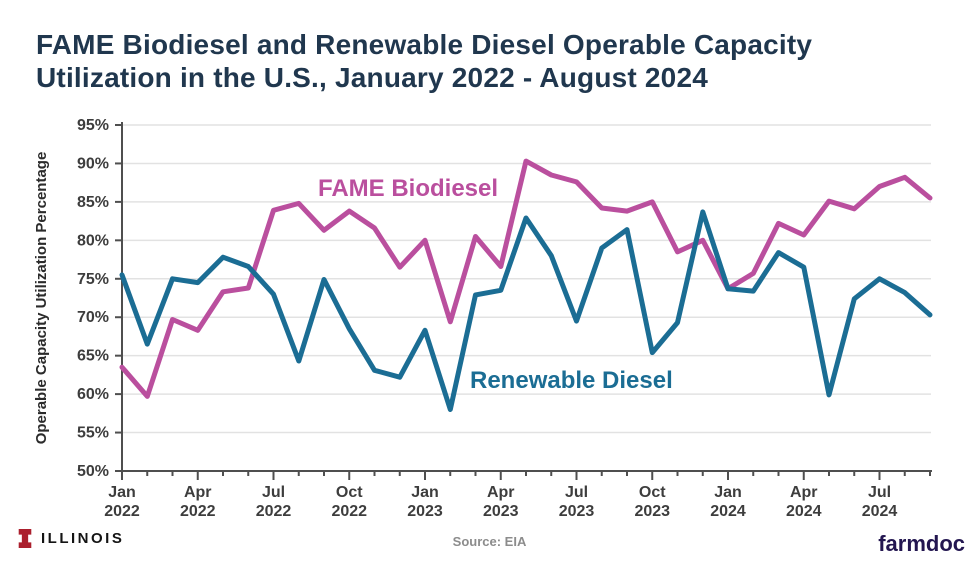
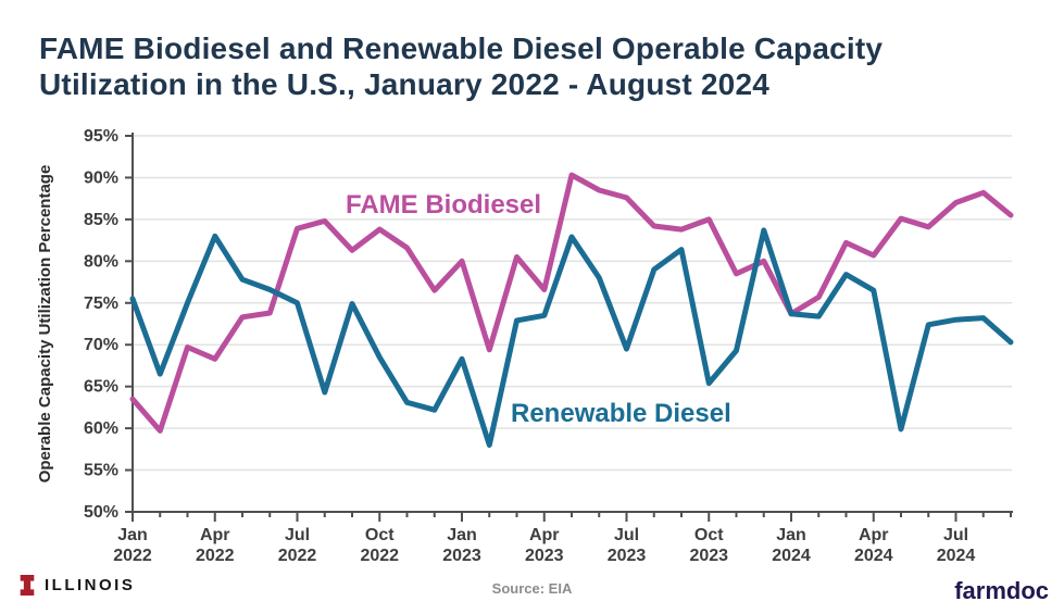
Renewable Diesel/Apr 2022: 74% -> 83%
Renewable Diesel/Jul 2022: 73% -> 75%
Renewable Diesel/Jul 2024: 75% -> 73%
